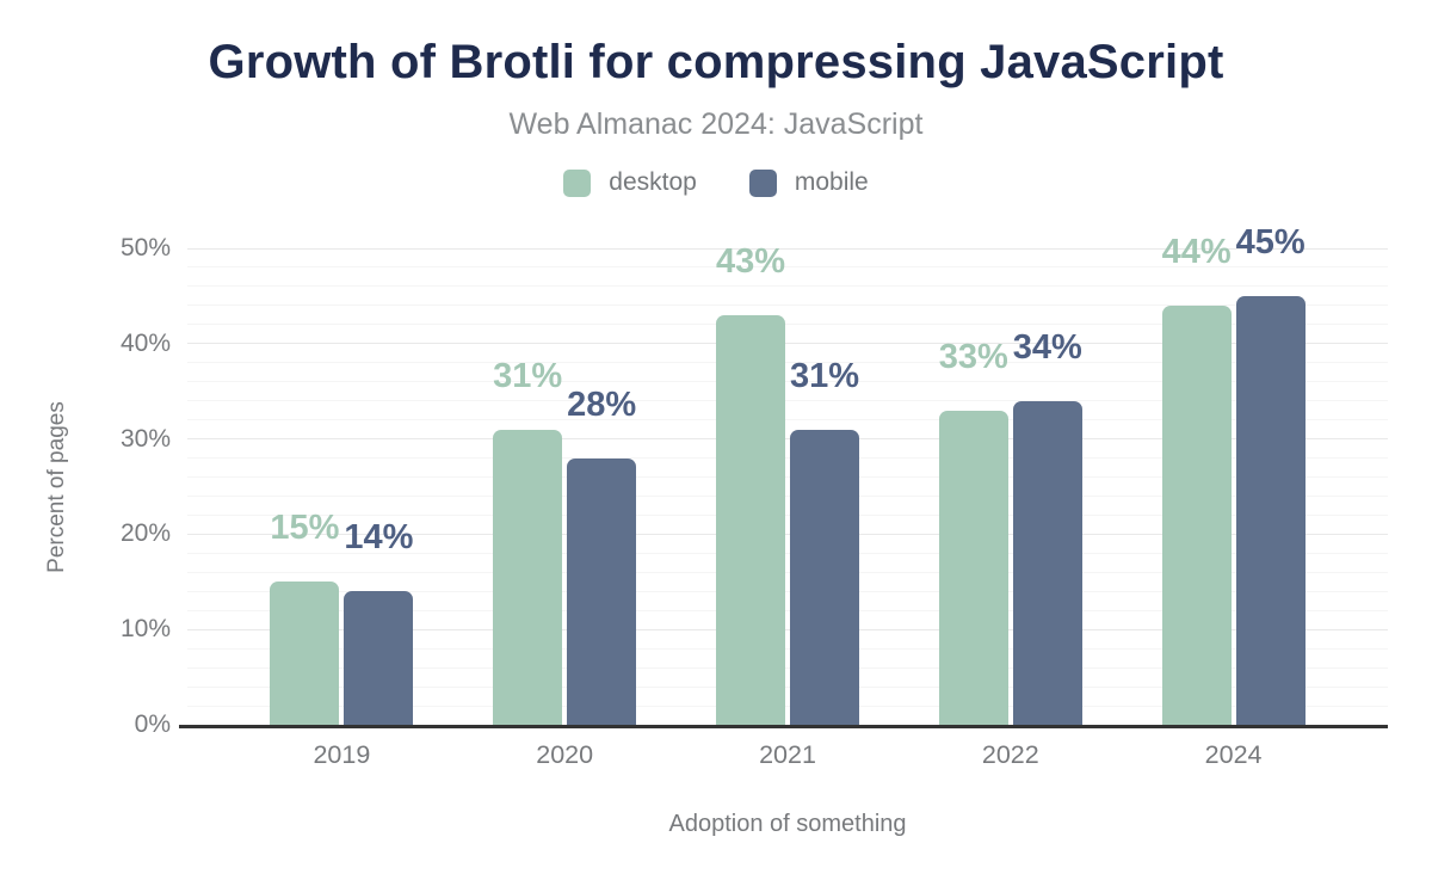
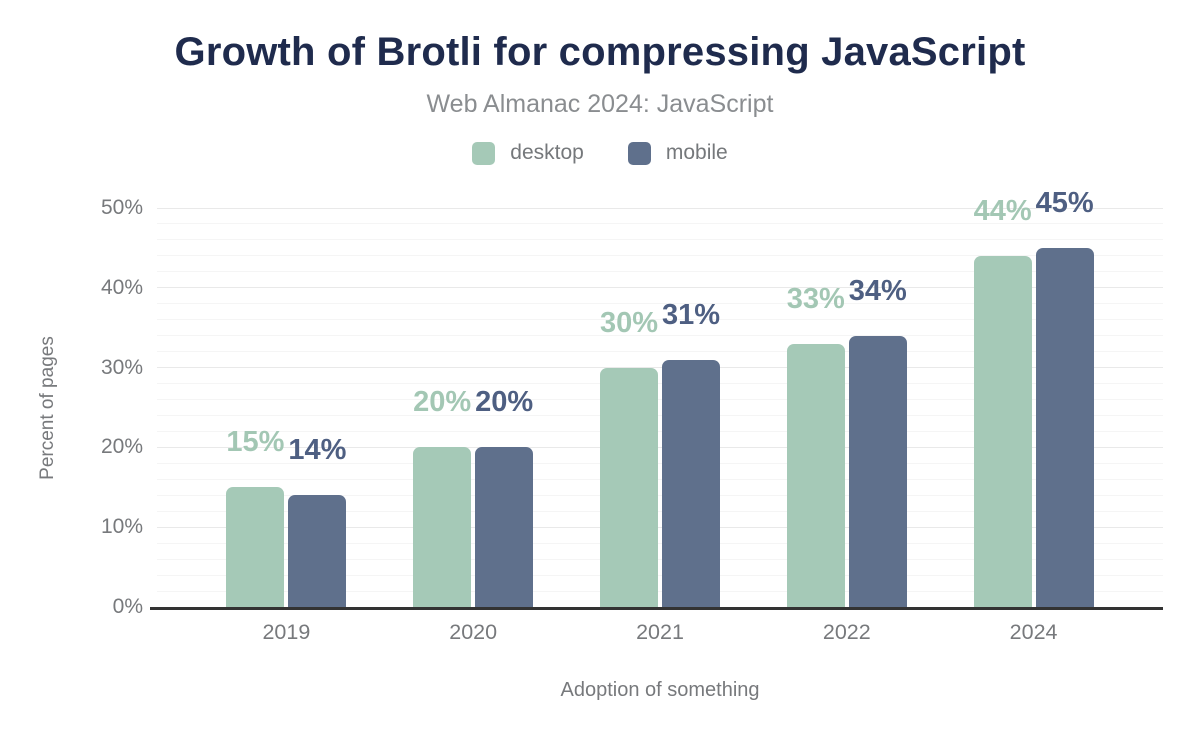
desktop/2020: 31% -> 20%
mobile/2020: 28% -> 20%
desktop/2021: 43% -> 30%
